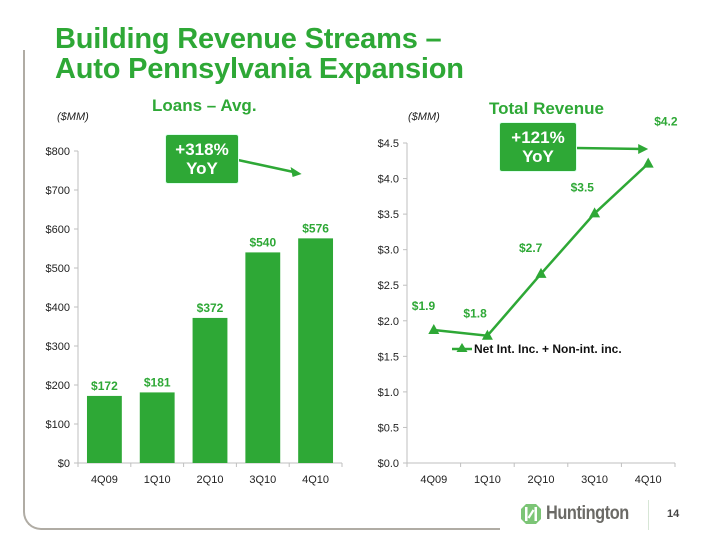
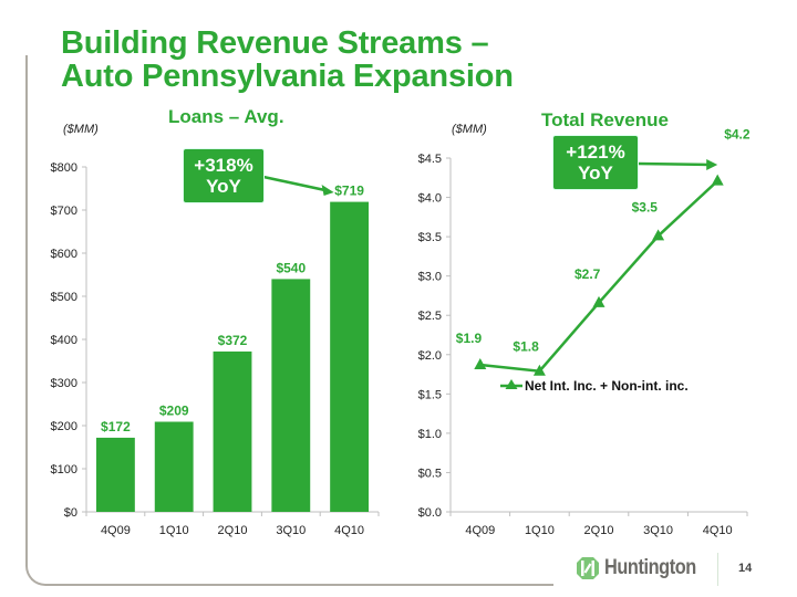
Loans – Avg./1Q10: $181 -> $209
Loans – Avg./4Q10: $576 -> $719
